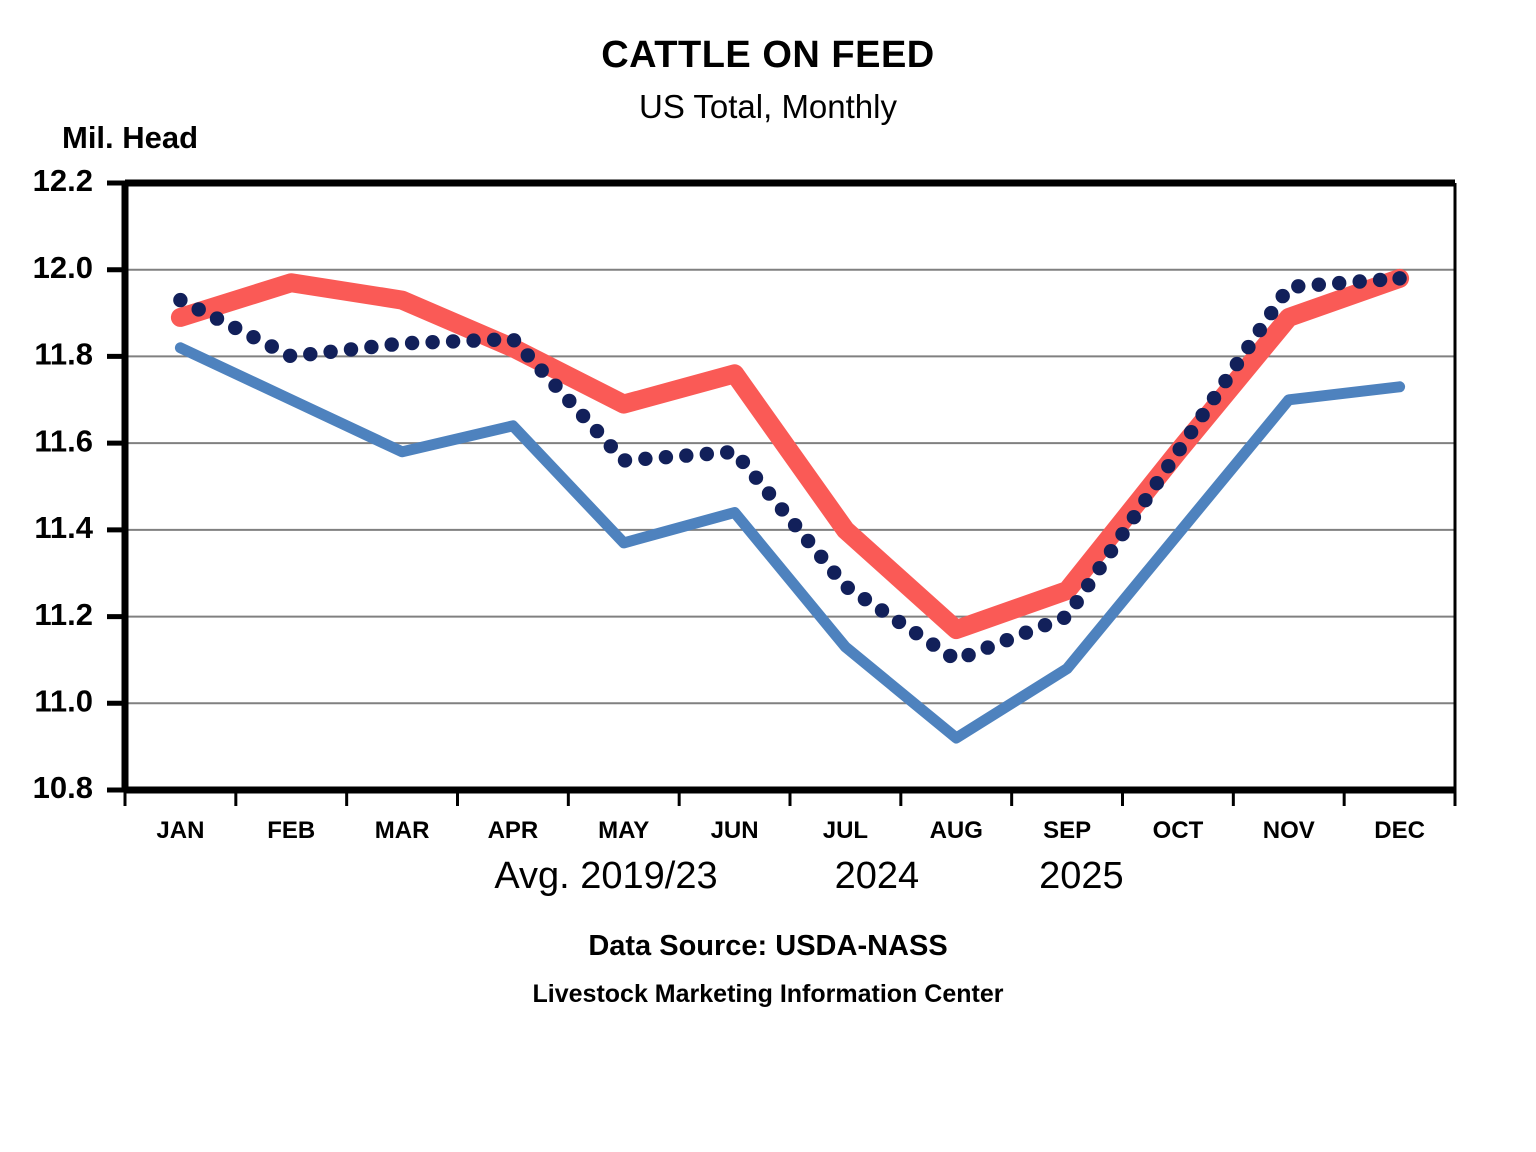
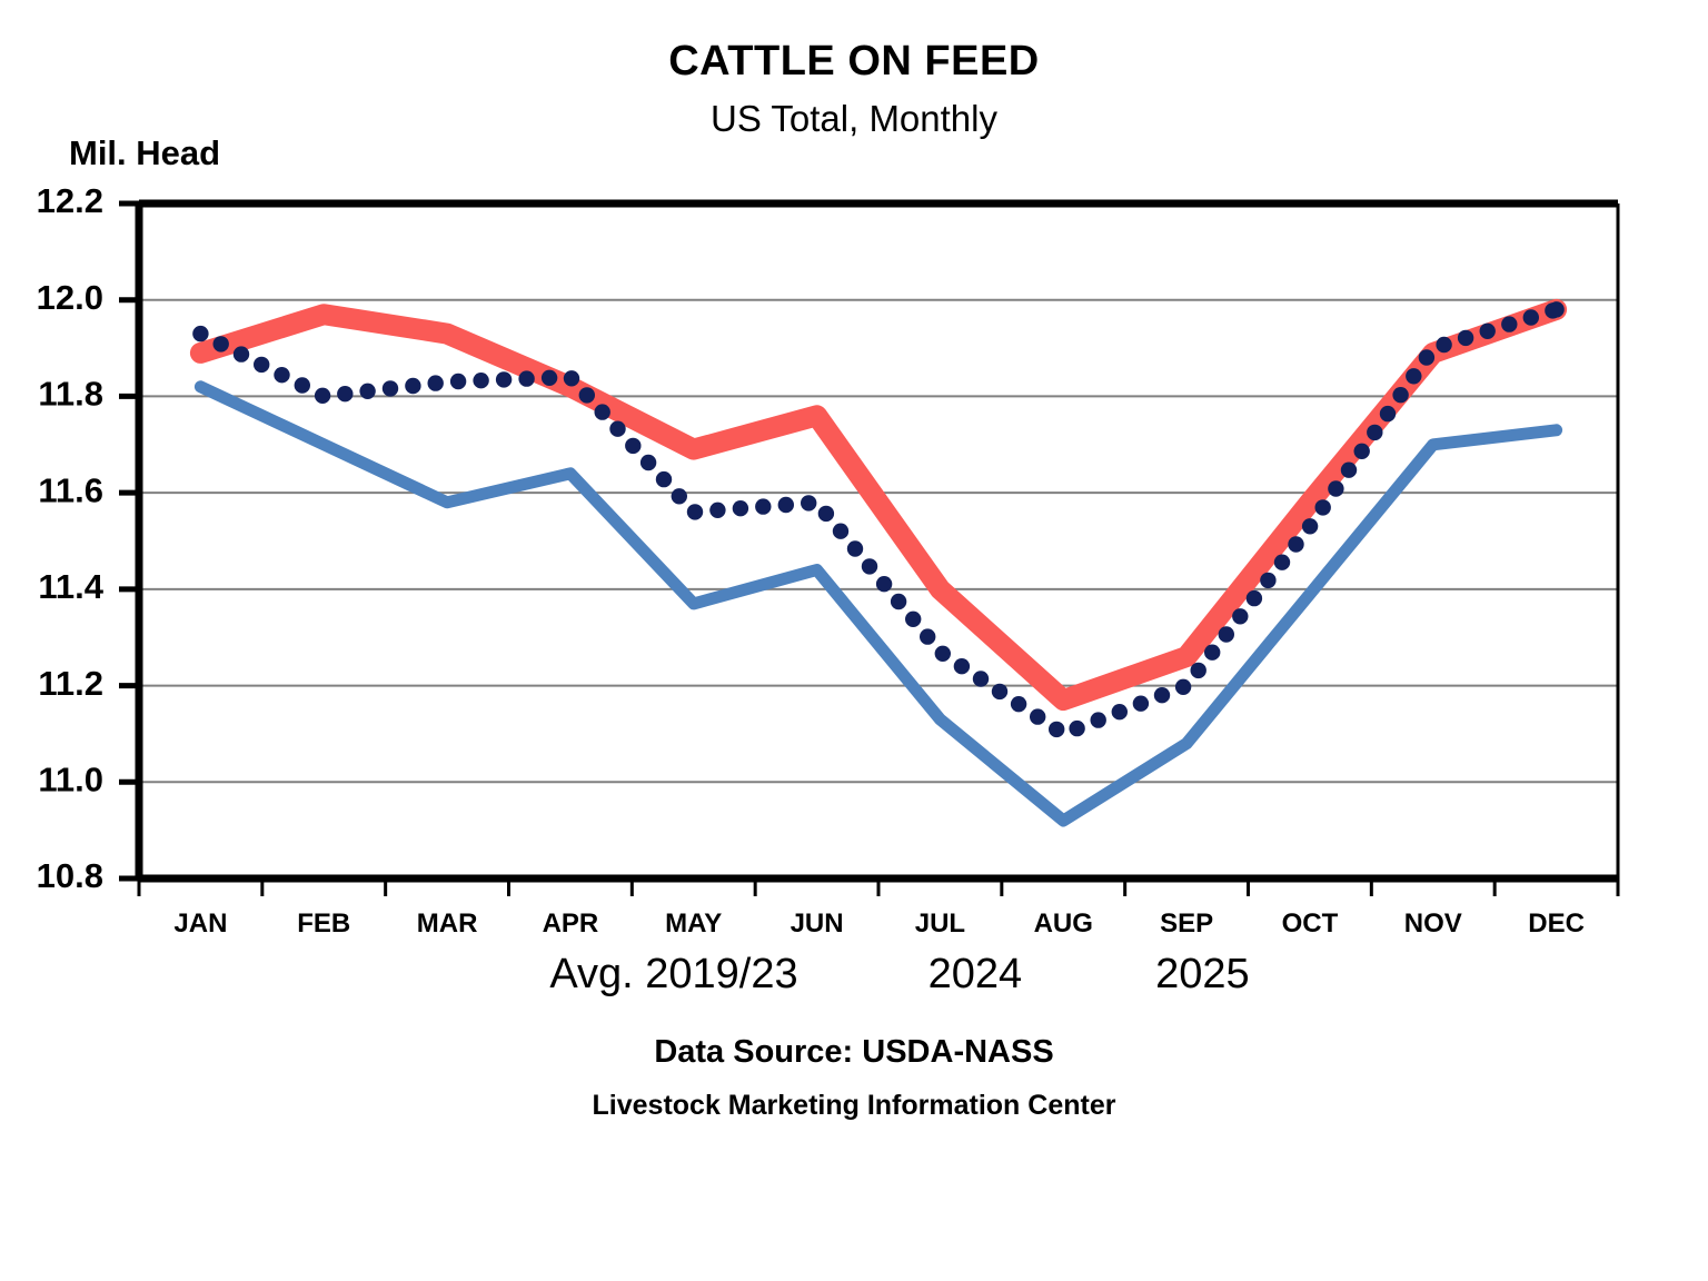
2024/OCT: 11.58 -> 11.53
2024/NOV: 11.96 -> 11.90
